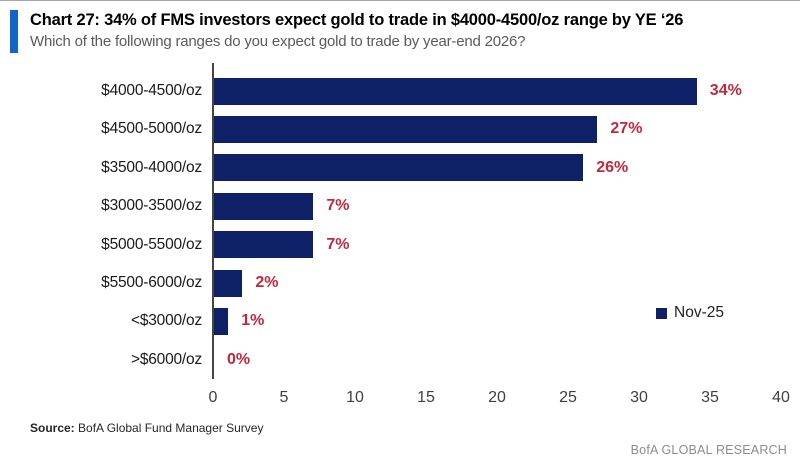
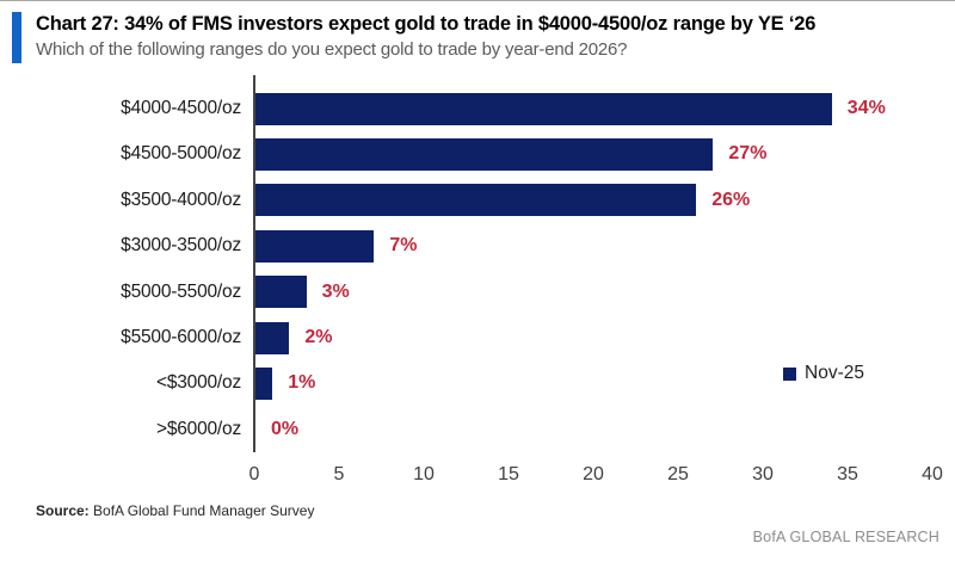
$5000-5500/oz: 7% -> 3%
